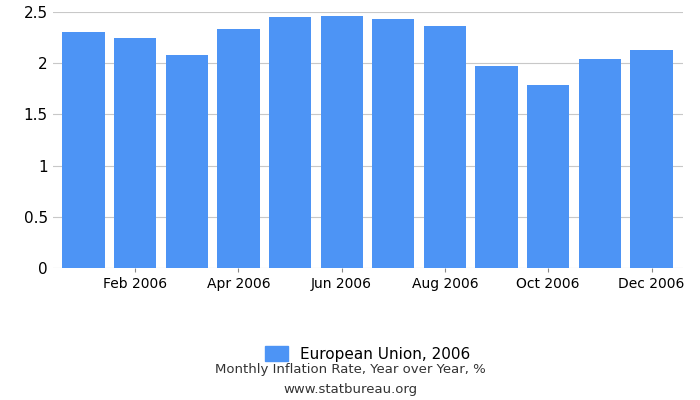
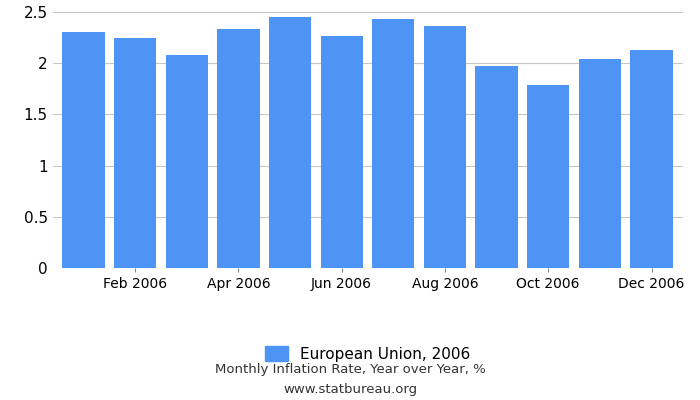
Jun 2006: 2.46 -> 2.27
